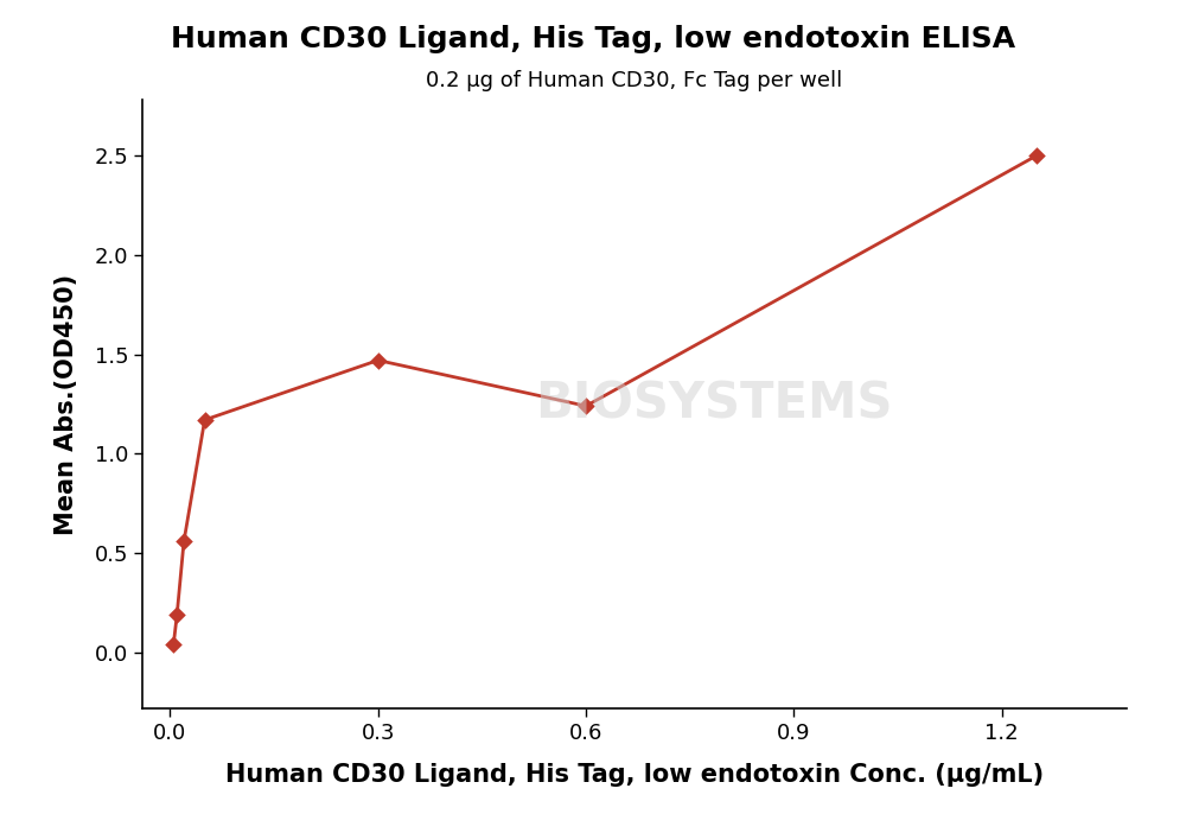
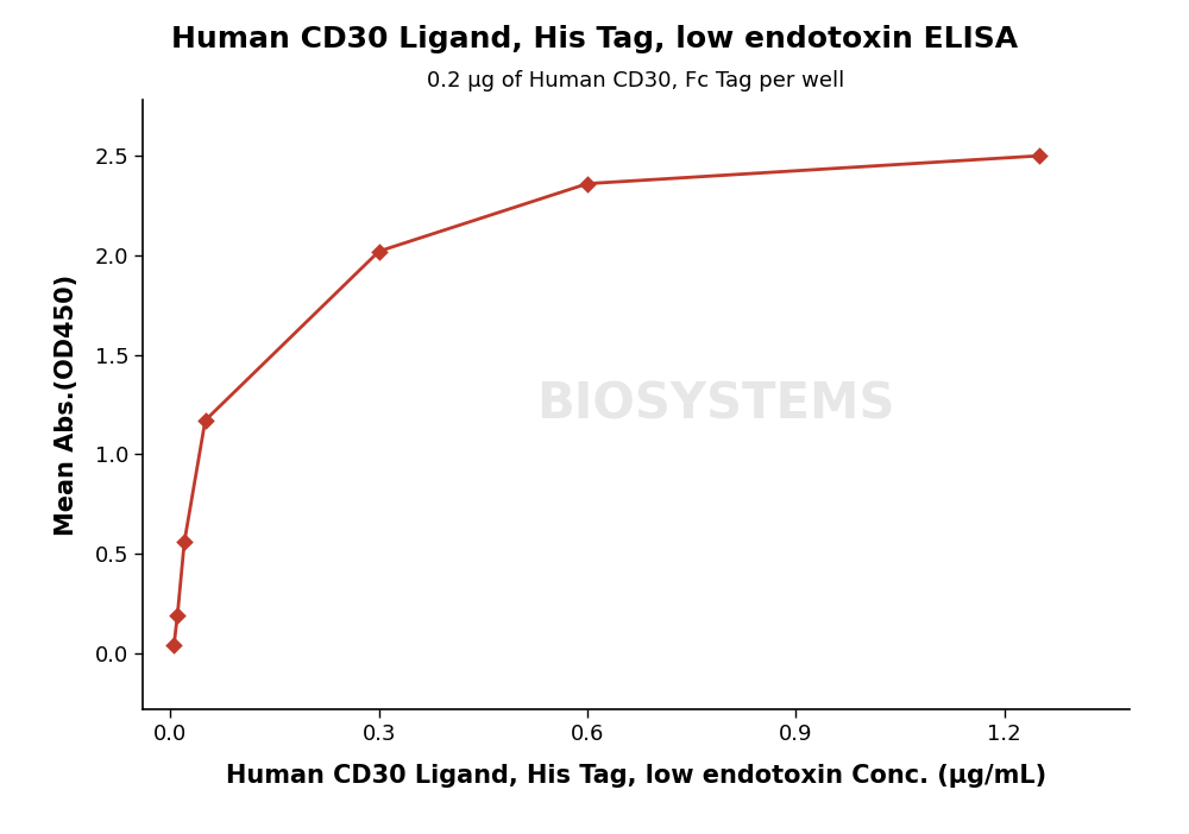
0.3: 1.47 -> 2.02
0.6: 1.24 -> 2.36
